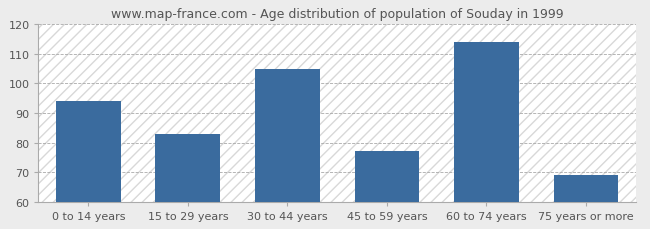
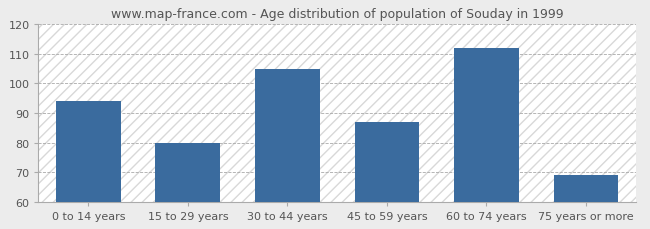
15 to 29 years: 83 -> 80
45 to 59 years: 77 -> 87
60 to 74 years: 114 -> 112
